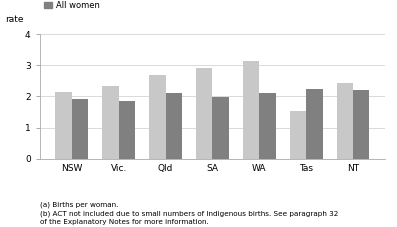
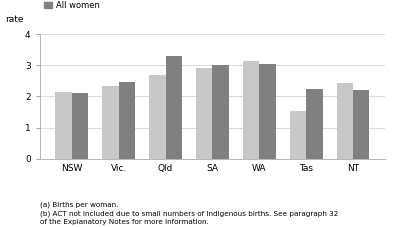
All women/NSW: 1.92 -> 2.10
All women/Vic.: 1.85 -> 2.45
All women/Qld: 2.10 -> 3.30
All women/SA: 1.97 -> 3.00
All women/WA: 2.10 -> 3.05
